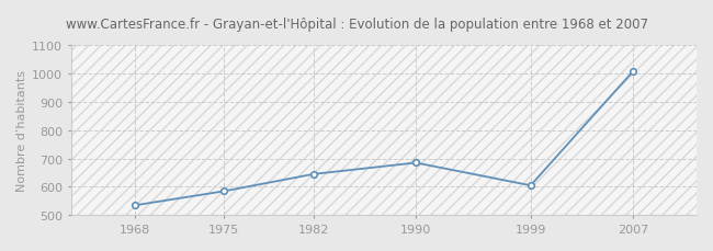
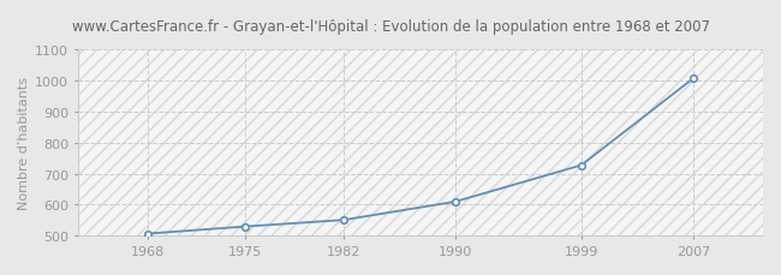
1968: 535 -> 507
1975: 585 -> 530
1982: 645 -> 551
1990: 685 -> 610
1999: 605 -> 727
